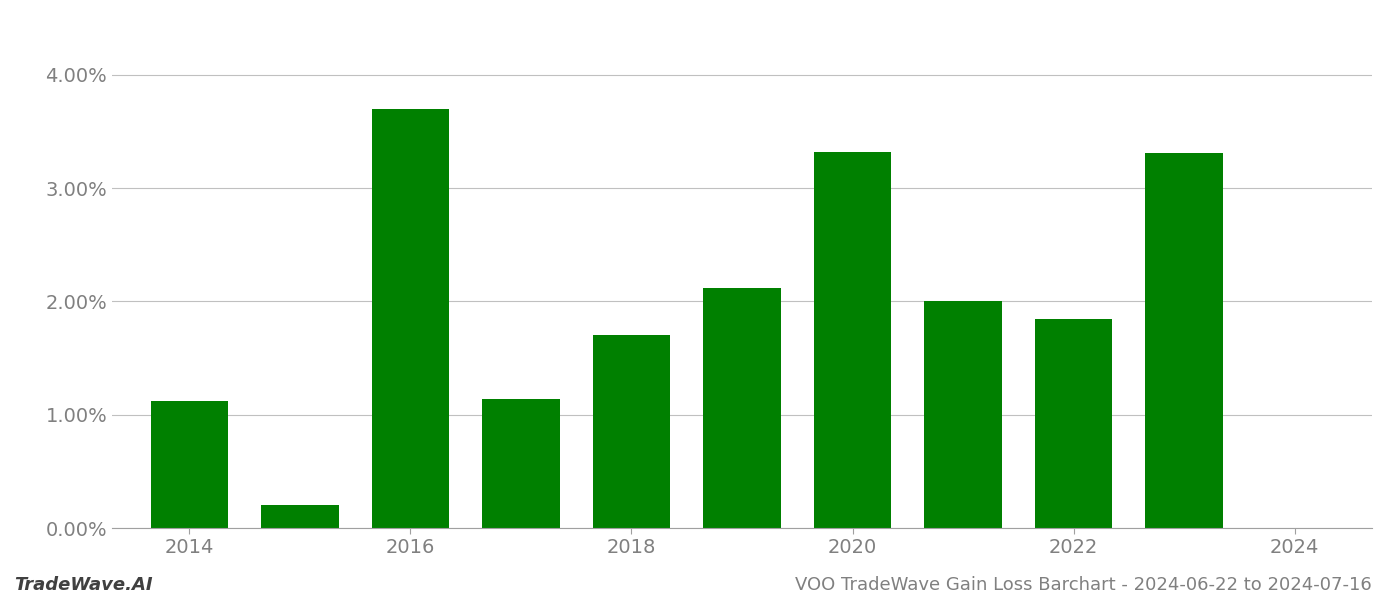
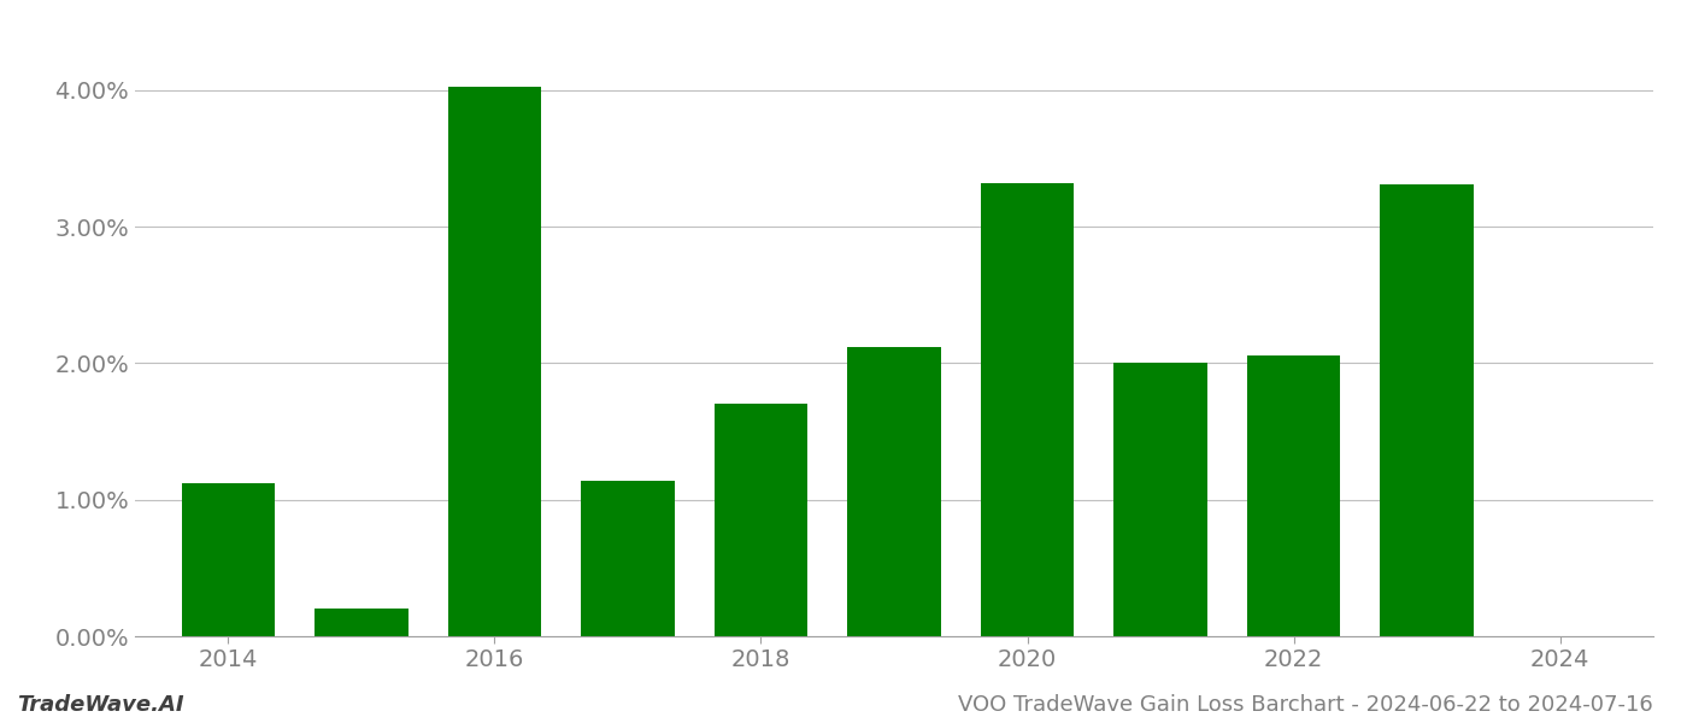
2016: 3.70% -> 4.02%
2022: 1.84% -> 2.06%
